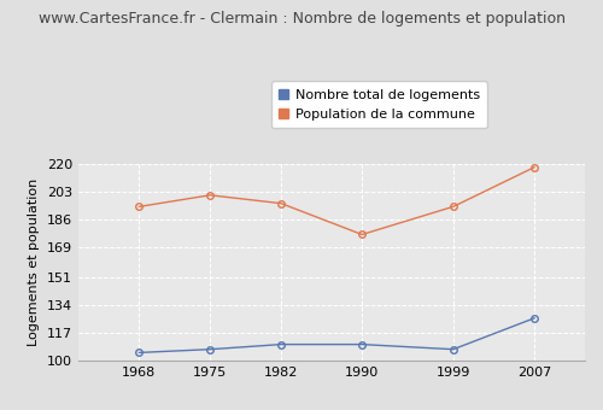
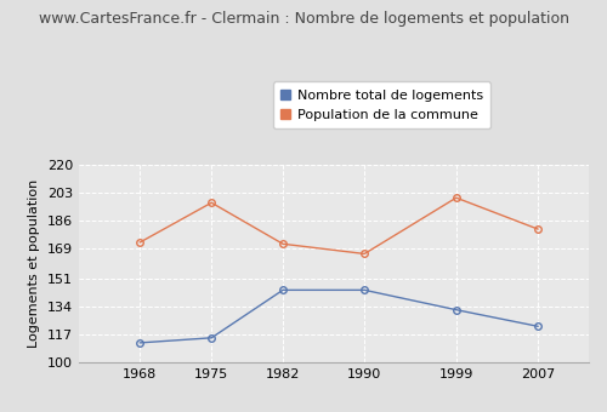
Nombre total de logements/1968: 105 -> 112
Population de la commune/1968: 194 -> 173
Nombre total de logements/1975: 107 -> 115
Population de la commune/1975: 201 -> 197
Nombre total de logements/1982: 110 -> 144
Population de la commune/1982: 196 -> 172
Nombre total de logements/1990: 110 -> 144
Population de la commune/1990: 177 -> 166
Nombre total de logements/1999: 107 -> 132
Population de la commune/1999: 194 -> 200
Nombre total de logements/2007: 126 -> 122
Population de la commune/2007: 218 -> 181
